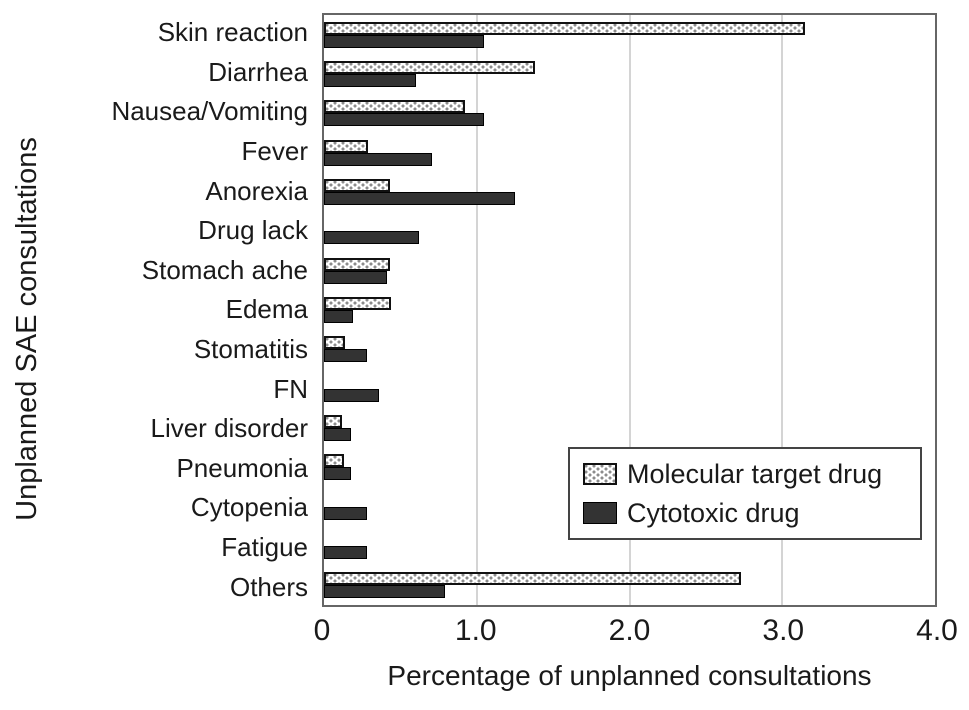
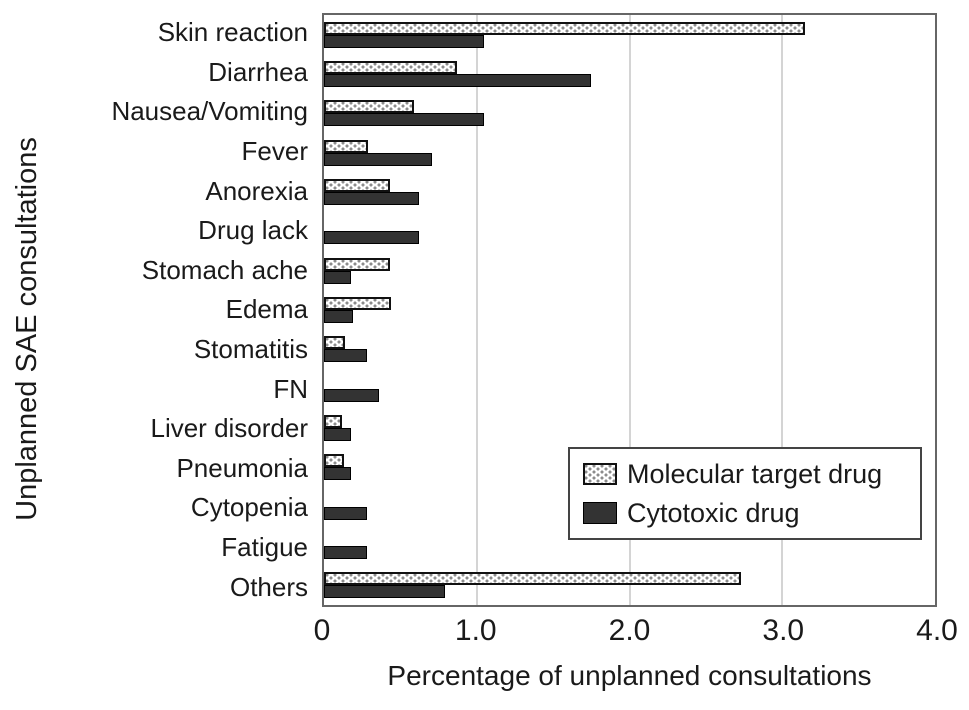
Molecular target drug/Diarrhea: 1.38 -> 0.87
Cytotoxic drug/Diarrhea: 0.60 -> 1.75
Molecular target drug/Nausea/Vomiting: 0.92 -> 0.59
Cytotoxic drug/Anorexia: 1.25 -> 0.62
Cytotoxic drug/Stomach ache: 0.41 -> 0.18
